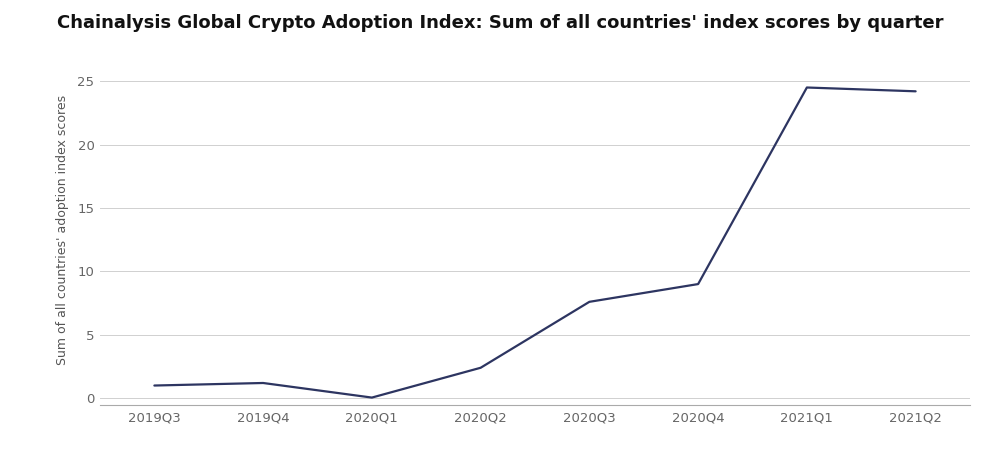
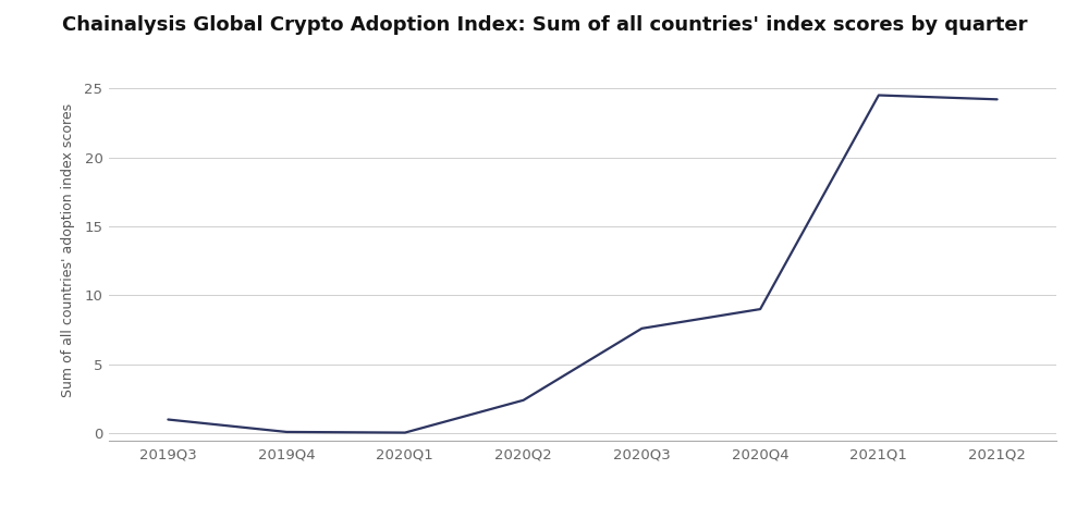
2019Q4: 1.2 -> 0.1
